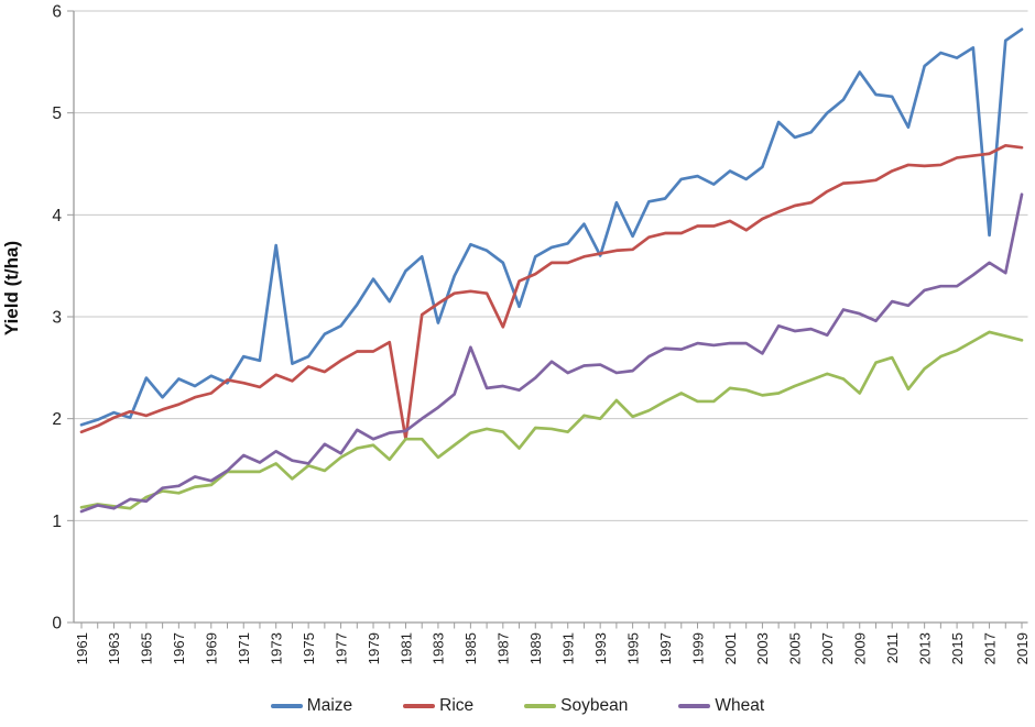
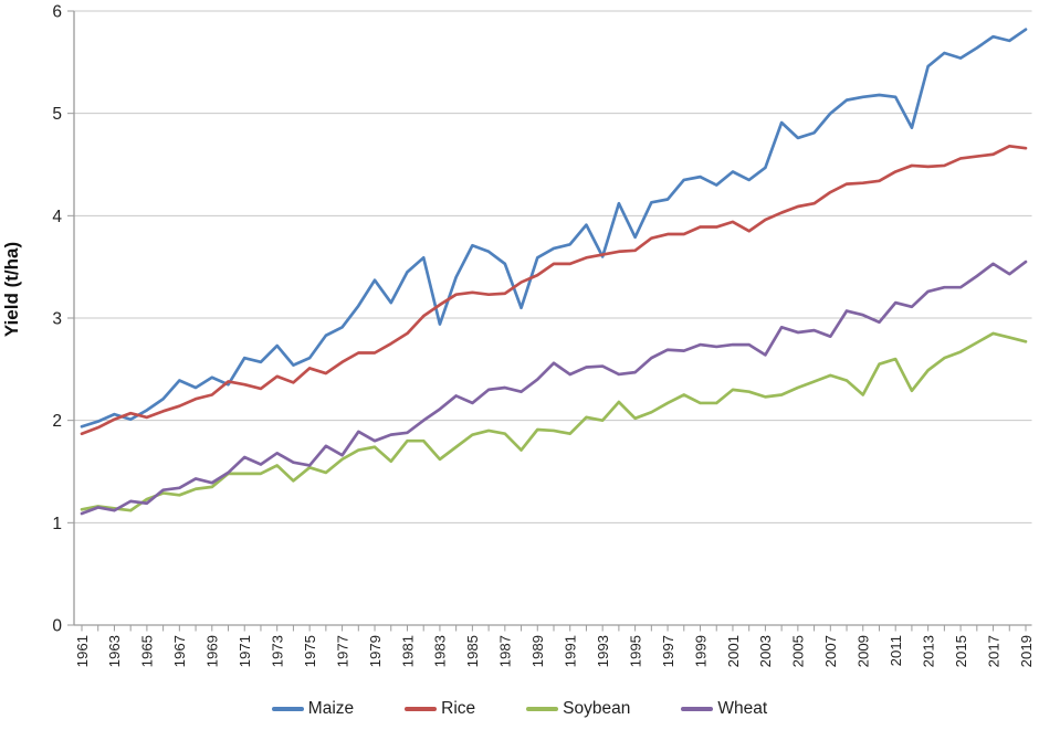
Maize/1965: 2.4 -> 2.1
Maize/1973: 3.7 -> 2.7
Rice/1981: 1.8 -> 2.9
Wheat/1985: 2.7 -> 2.2
Rice/1987: 2.9 -> 3.2
Maize/2009: 5.4 -> 5.2
Maize/2017: 3.8 -> 5.8
Wheat/2019: 4.2 -> 3.5
